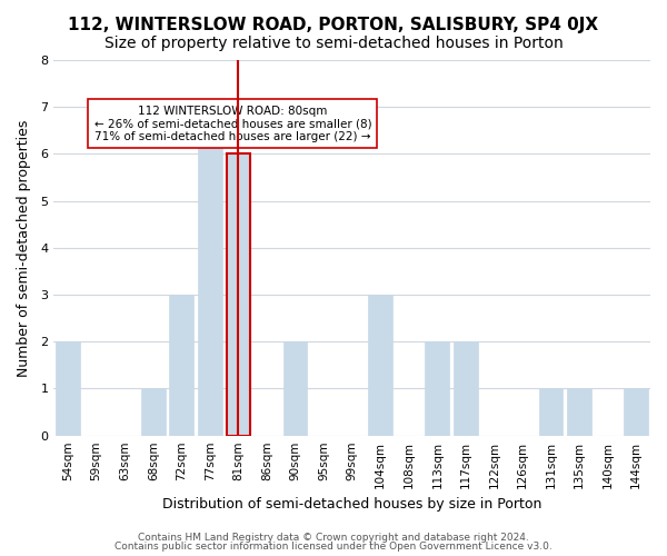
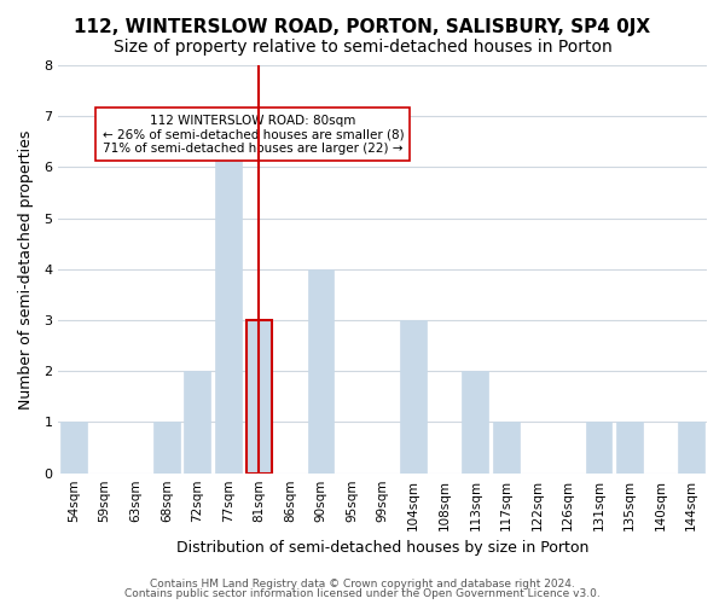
54sqm: 2 -> 1
72sqm: 3 -> 2
81sqm: 6 -> 3
90sqm: 2 -> 4
117sqm: 2 -> 1
